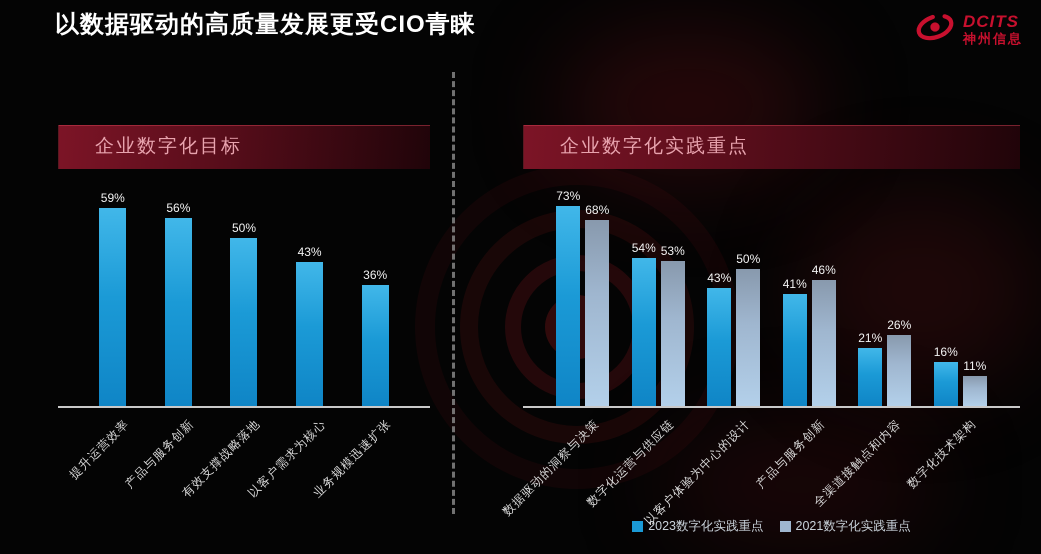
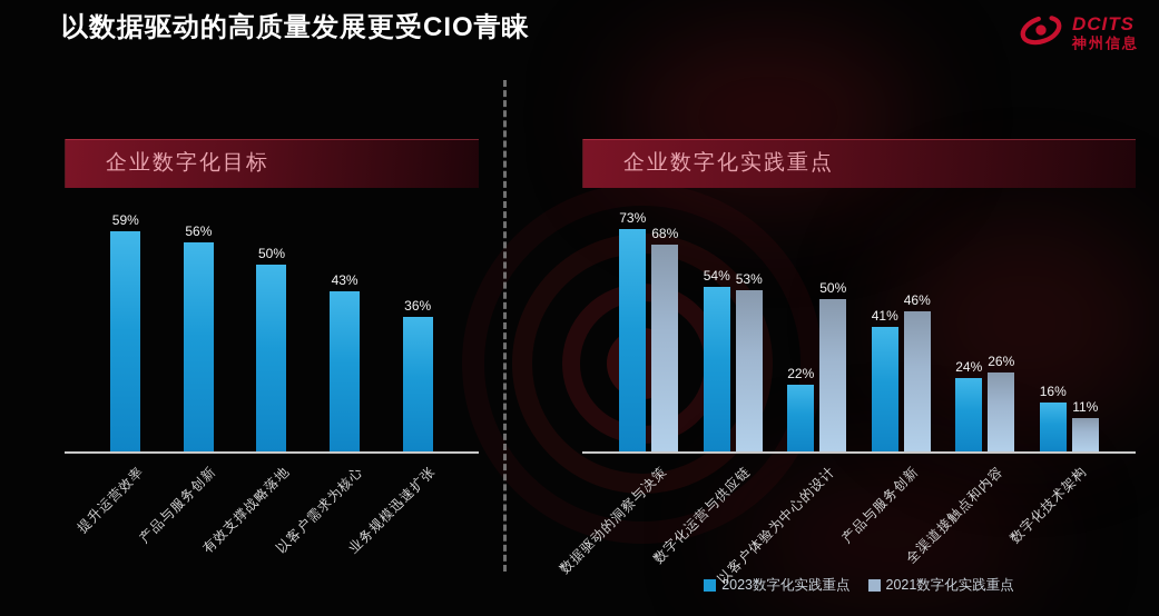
企业数字化实践重点/2023数字化实践重点/以客户体验为中心的设计: 43% -> 22%
企业数字化实践重点/2023数字化实践重点/全渠道接触点和内容: 21% -> 24%
